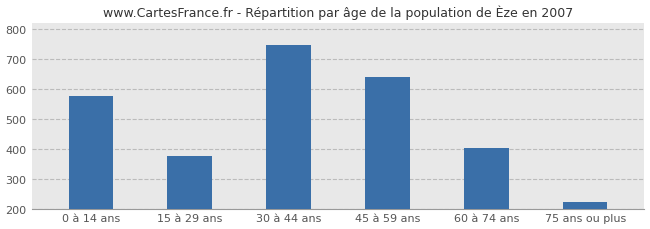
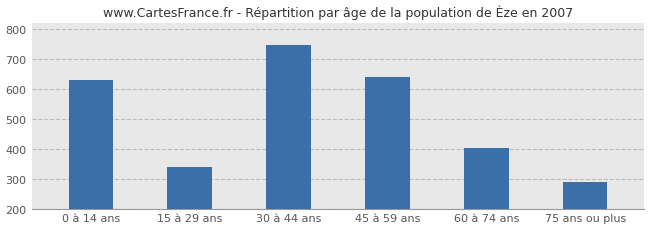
0 à 14 ans: 575 -> 630
15 à 29 ans: 375 -> 340
75 ans ou plus: 222 -> 290
